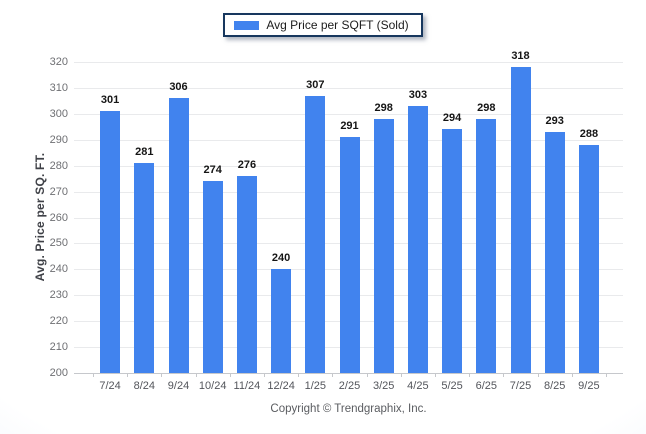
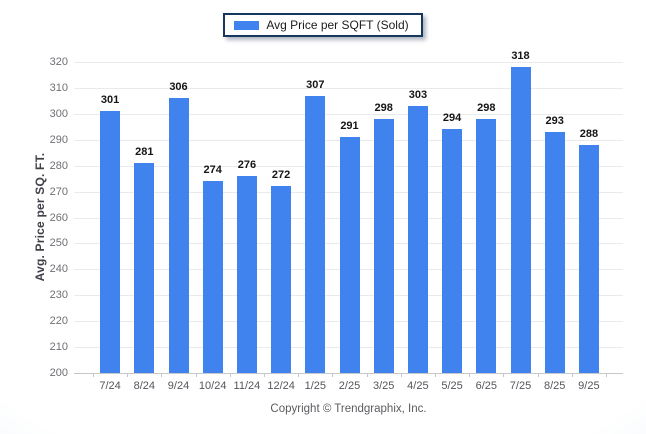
12/24: 240 -> 272
